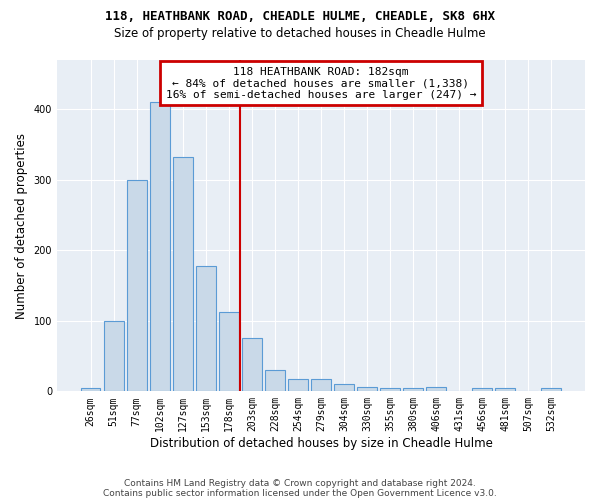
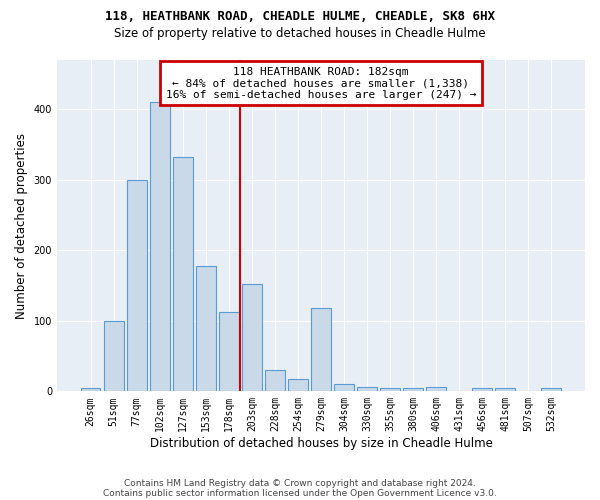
203sqm: 76 -> 152
279sqm: 18 -> 118
